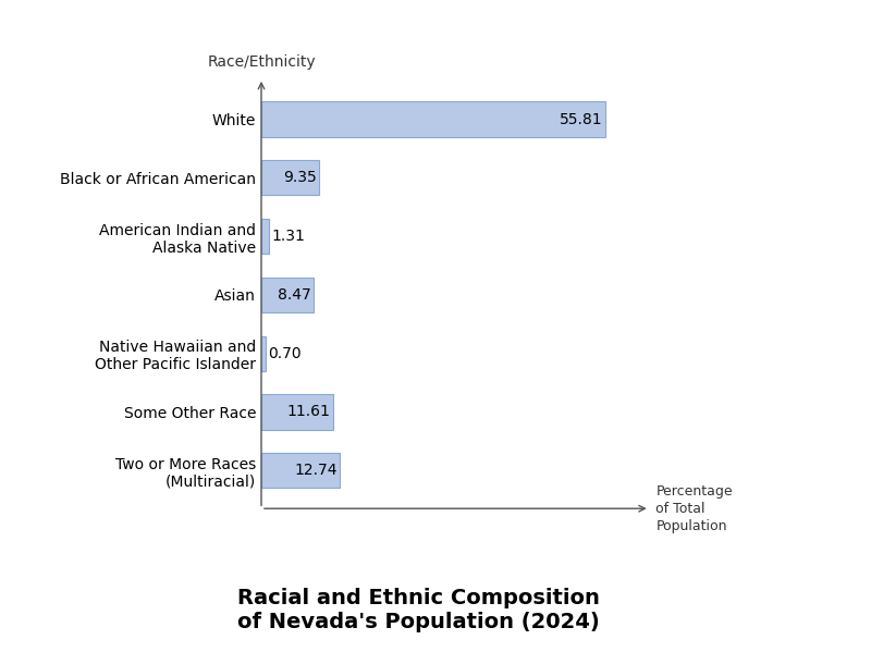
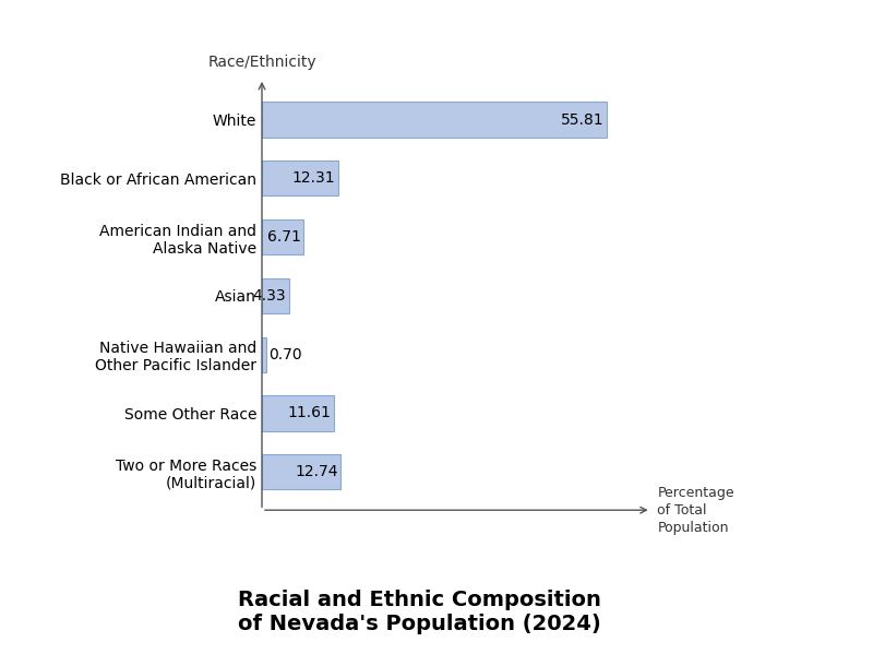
Black or African American: 9.35 -> 12.31
American Indian and Alaska Native: 1.31 -> 6.71
Asian: 8.47 -> 4.33
